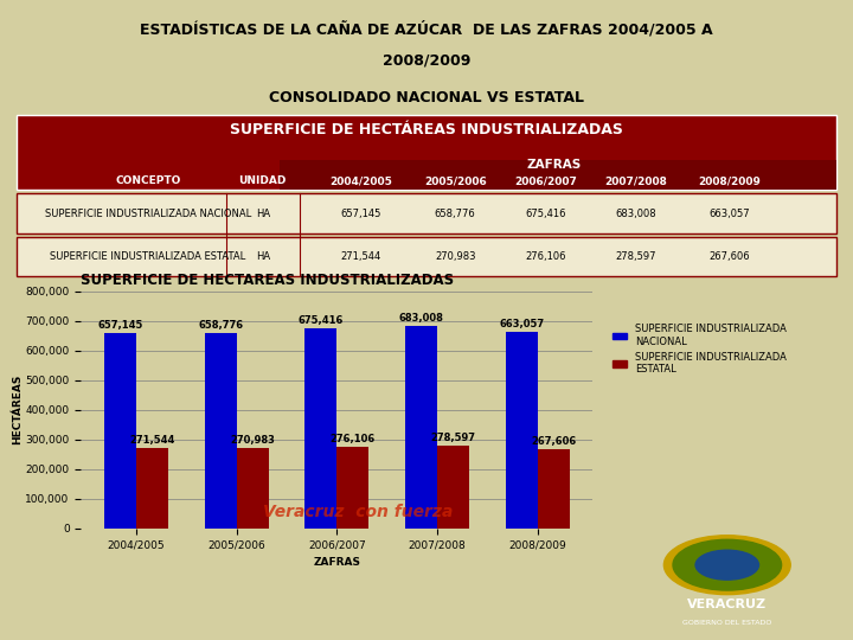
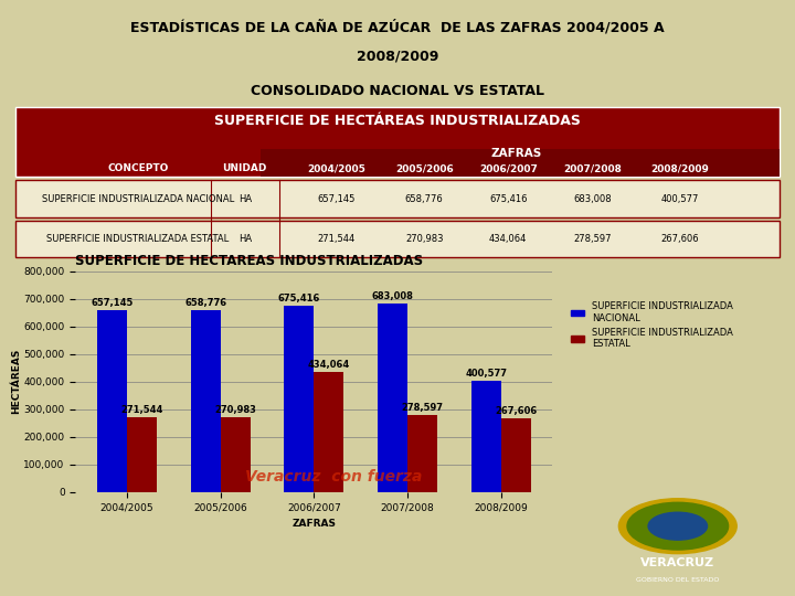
SUPERFICIE INDUSTRIALIZADA ESTATAL/2006/2007: 276,106 -> 434,064
SUPERFICIE INDUSTRIALIZADA NACIONAL/2008/2009: 663,057 -> 400,577
